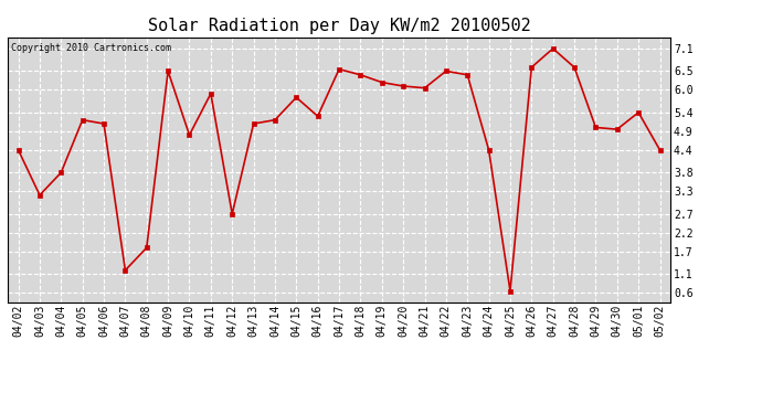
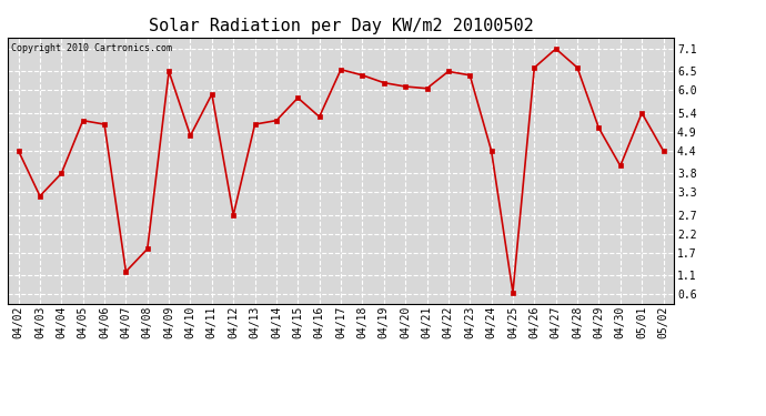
04/30: 4.95 -> 4.00
